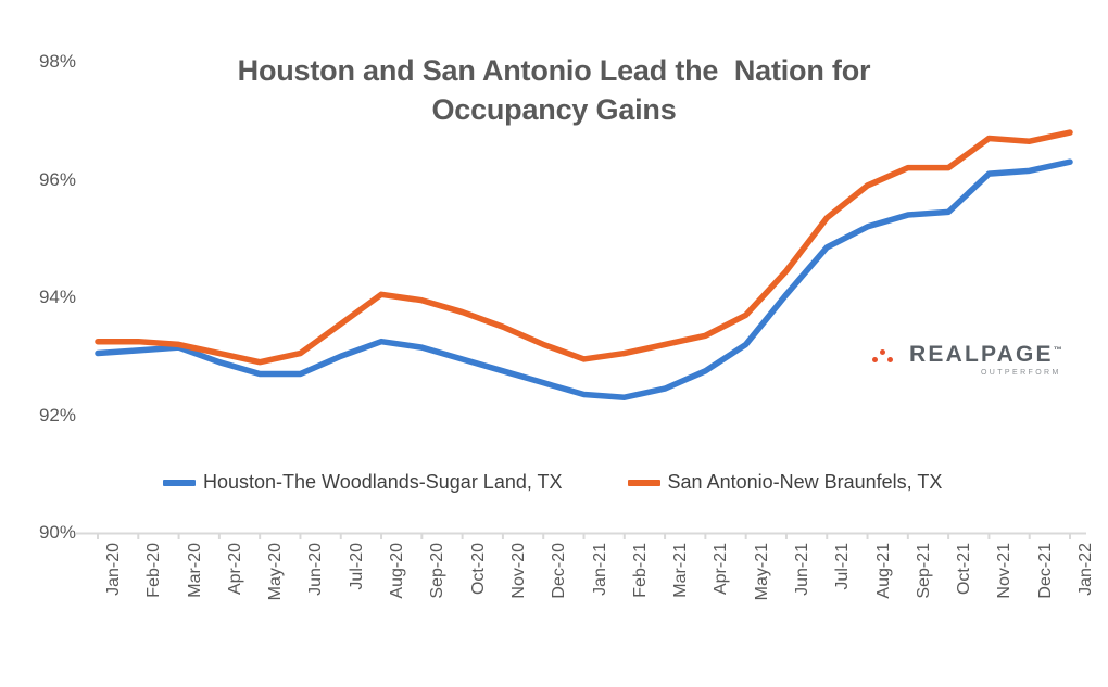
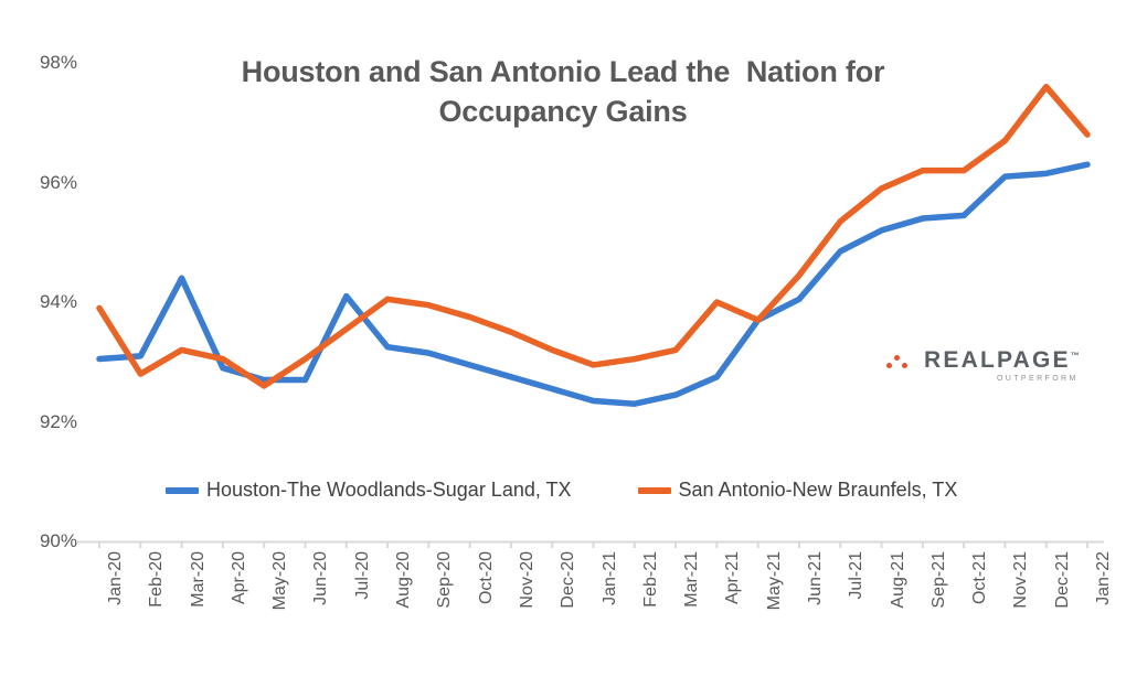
San Antonio-New Braunfels, TX/Jan-20: 93.2% -> 93.9%
San Antonio-New Braunfels, TX/Feb-20: 93.2% -> 92.8%
Houston-The Woodlands-Sugar Land, TX/Mar-20: 93.2% -> 94.4%
San Antonio-New Braunfels, TX/May-20: 92.9% -> 92.6%
Houston-The Woodlands-Sugar Land, TX/Jul-20: 93.0% -> 94.1%
San Antonio-New Braunfels, TX/Apr-21: 93.3% -> 94.0%
Houston-The Woodlands-Sugar Land, TX/May-21: 93.2% -> 93.7%
San Antonio-New Braunfels, TX/Dec-21: 96.7% -> 97.6%
